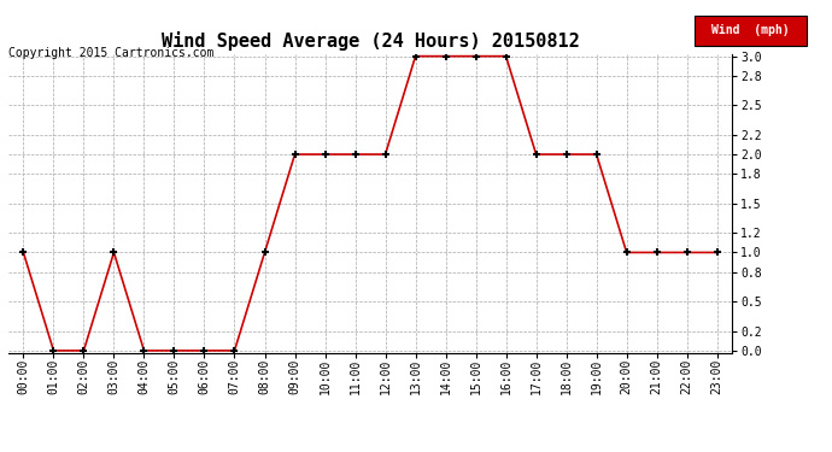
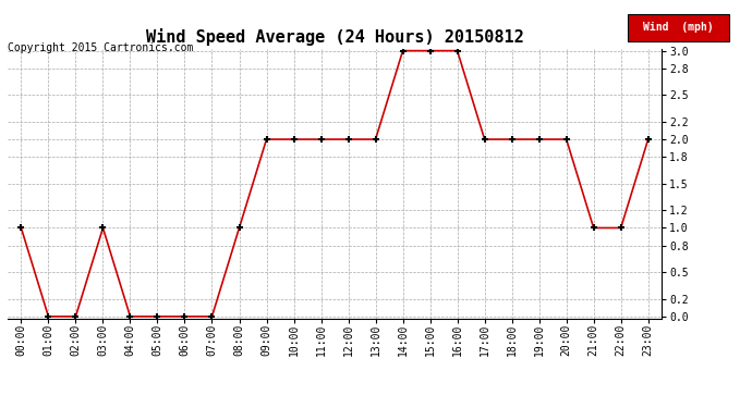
13:00: 3 -> 2
20:00: 1 -> 2
23:00: 1 -> 2
